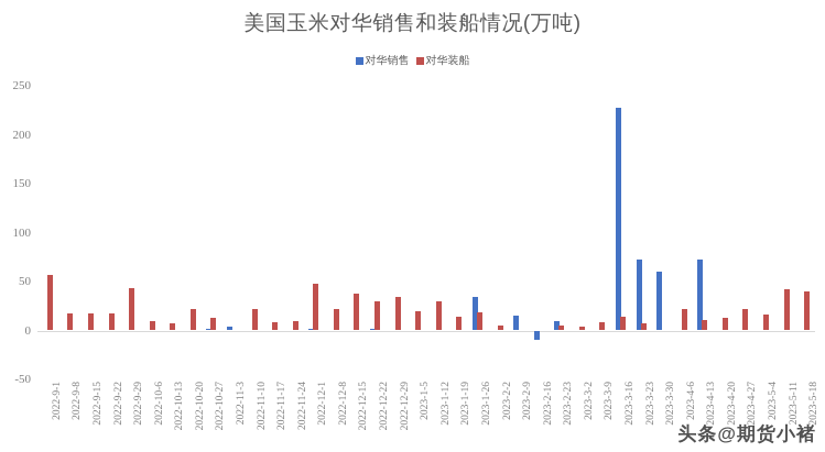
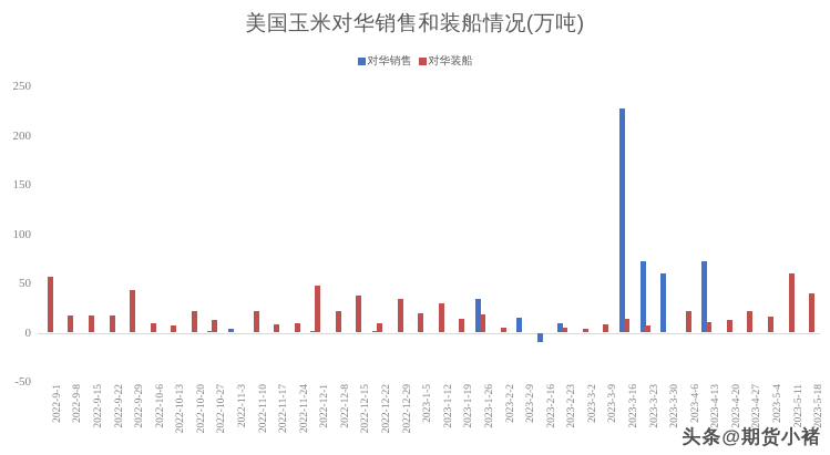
对华装船/2022-12-22: 30 -> 10
对华装船/2023-5-11: 40 -> 60
